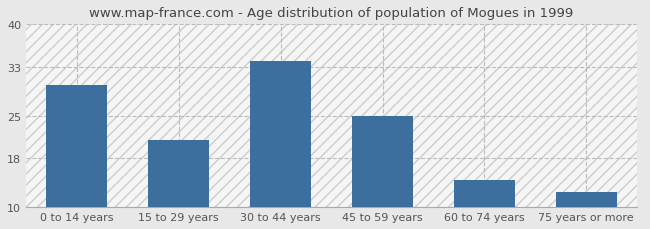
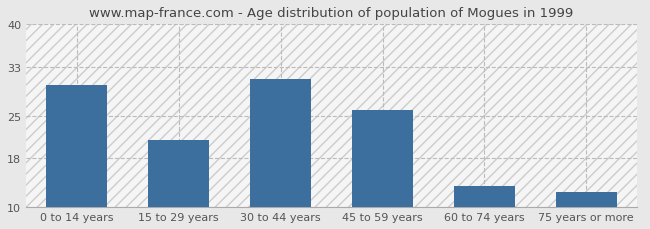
30 to 44 years: 34.0 -> 31.0
45 to 59 years: 25.0 -> 26.0
60 to 74 years: 14.5 -> 13.4
